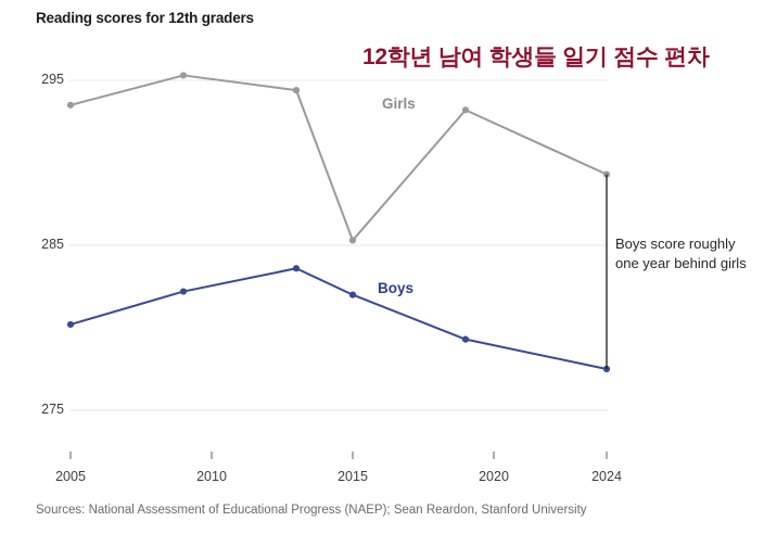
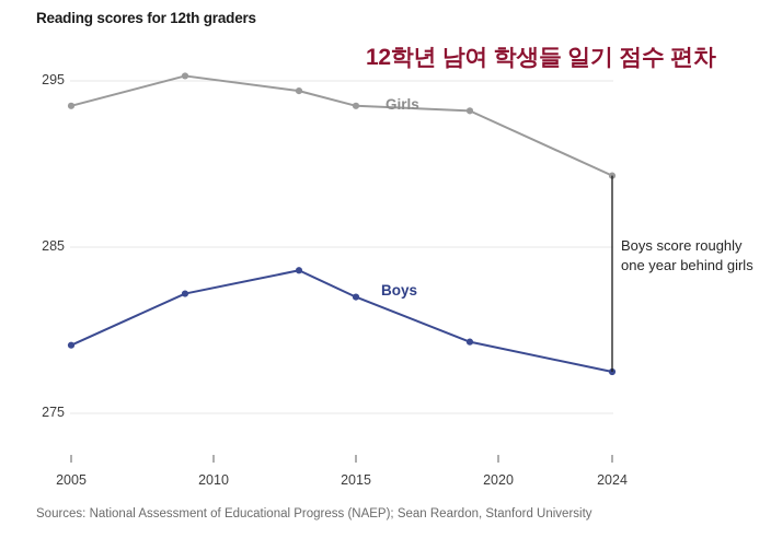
Boys/2005: 280.2 -> 279.1
Girls/2015: 285.3 -> 293.5
